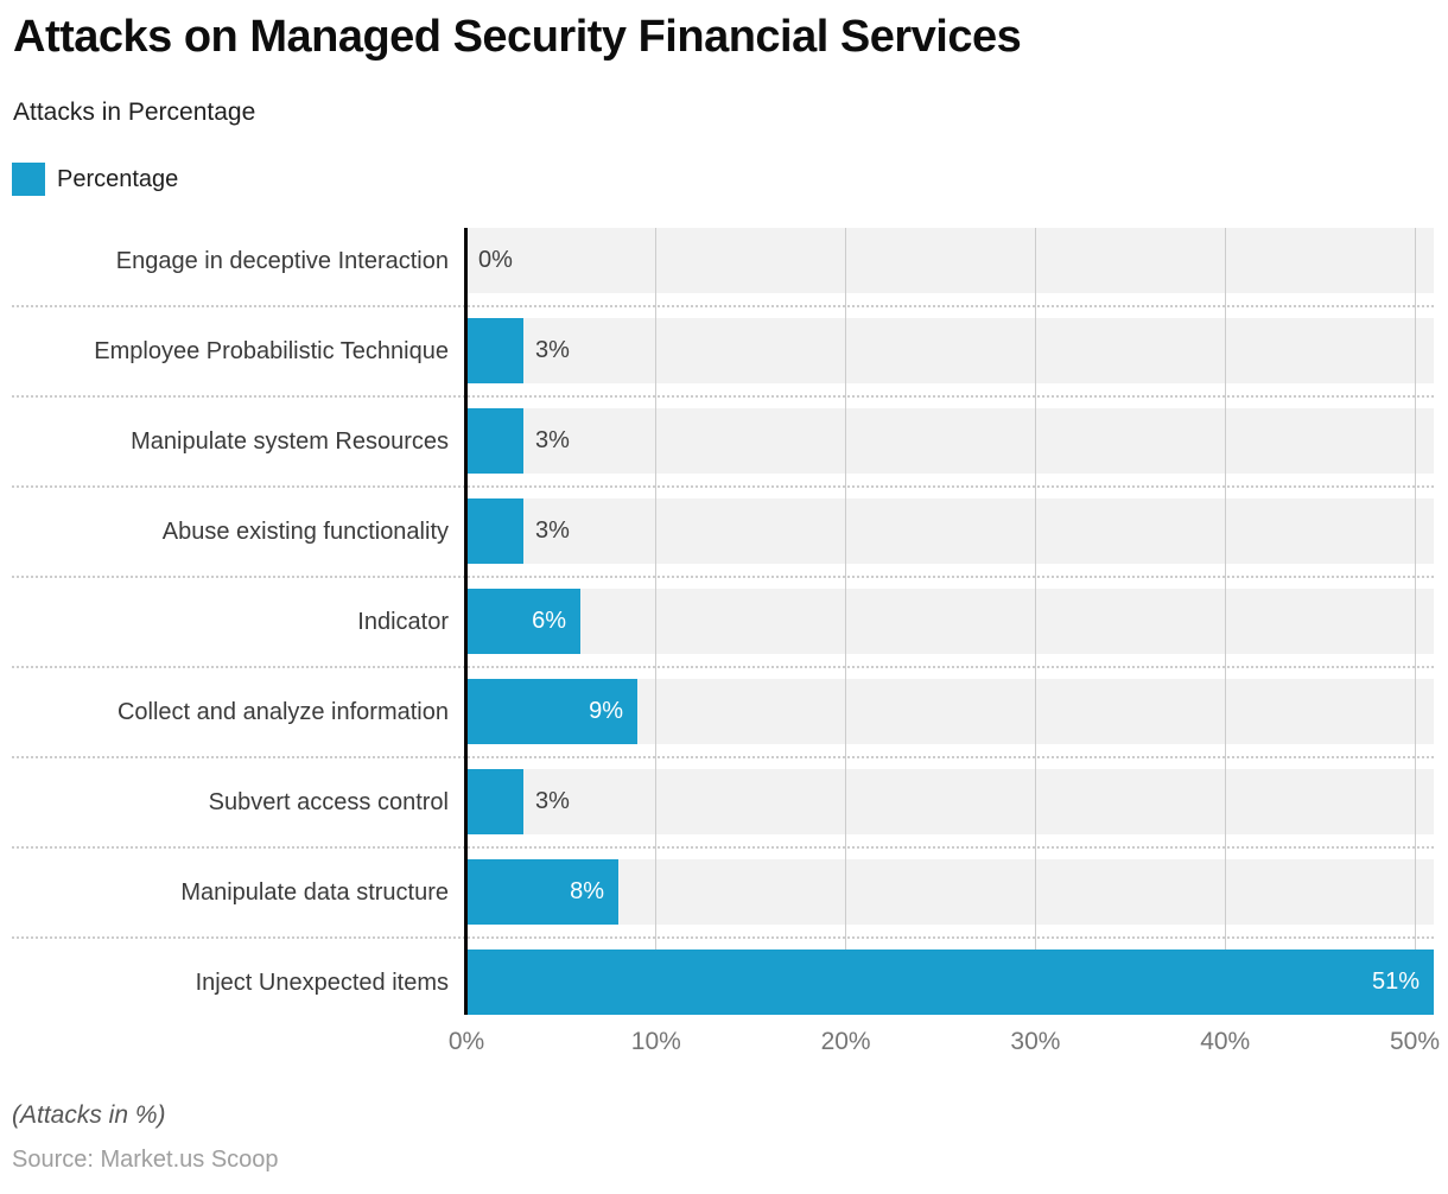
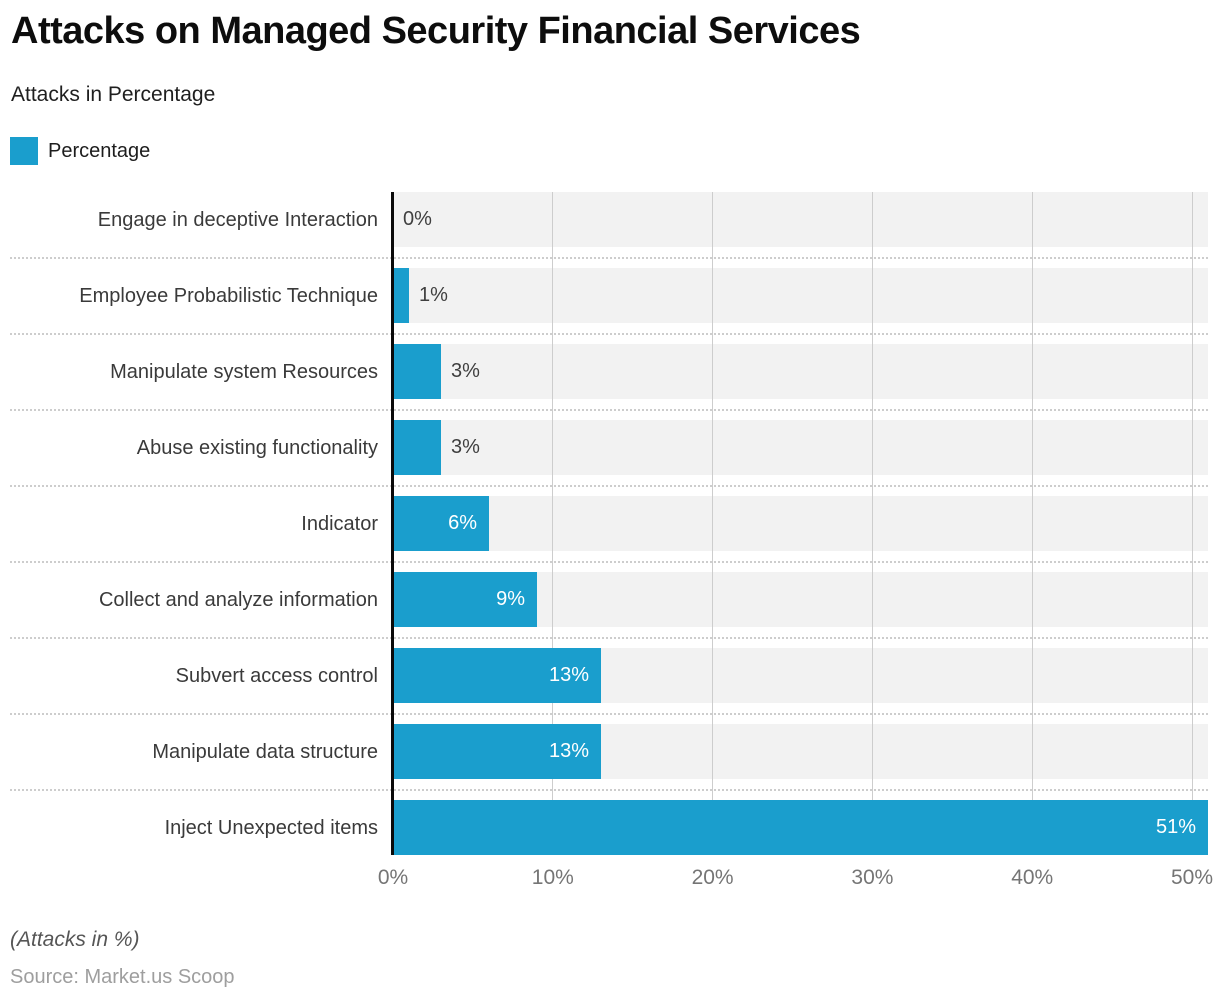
Employee Probabilistic Technique: 3% -> 1%
Subvert access control: 3% -> 13%
Manipulate data structure: 8% -> 13%
